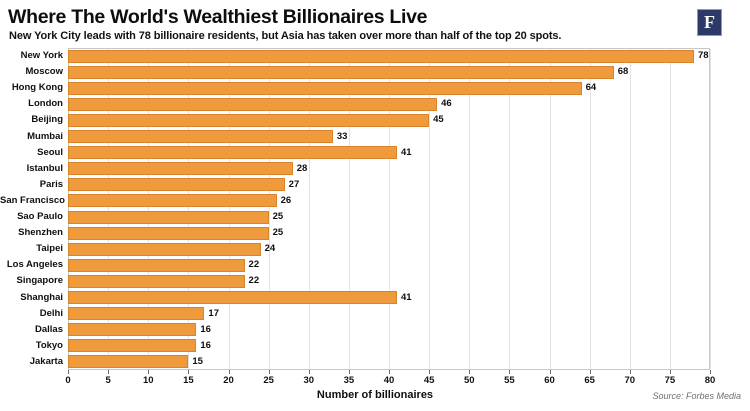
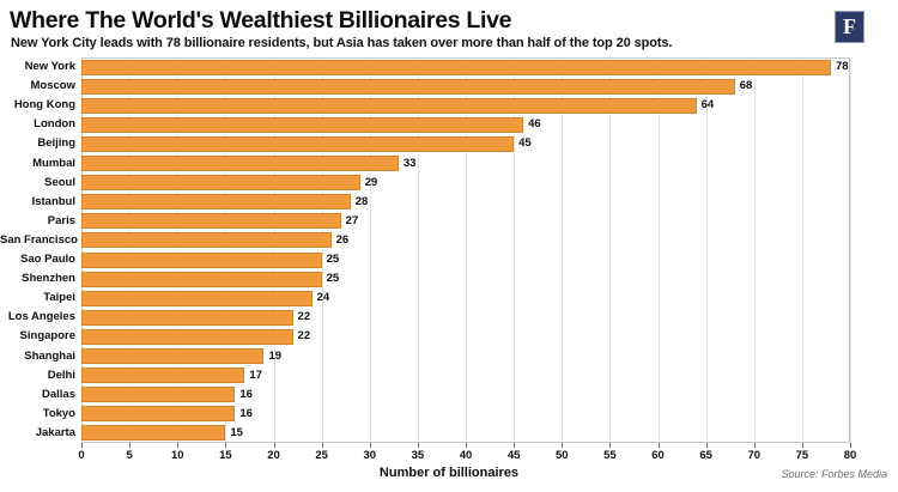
Seoul: 41 -> 29
Shanghai: 41 -> 19
